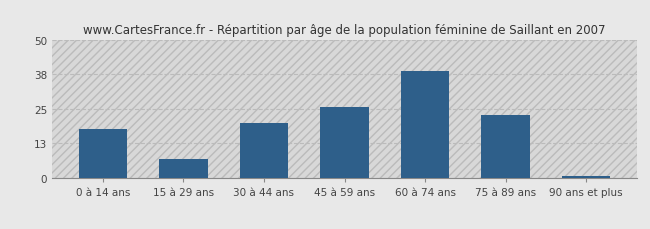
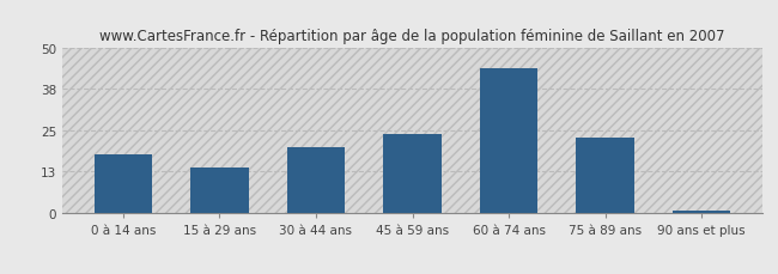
15 à 29 ans: 7 -> 14
45 à 59 ans: 26 -> 24
60 à 74 ans: 39 -> 44
